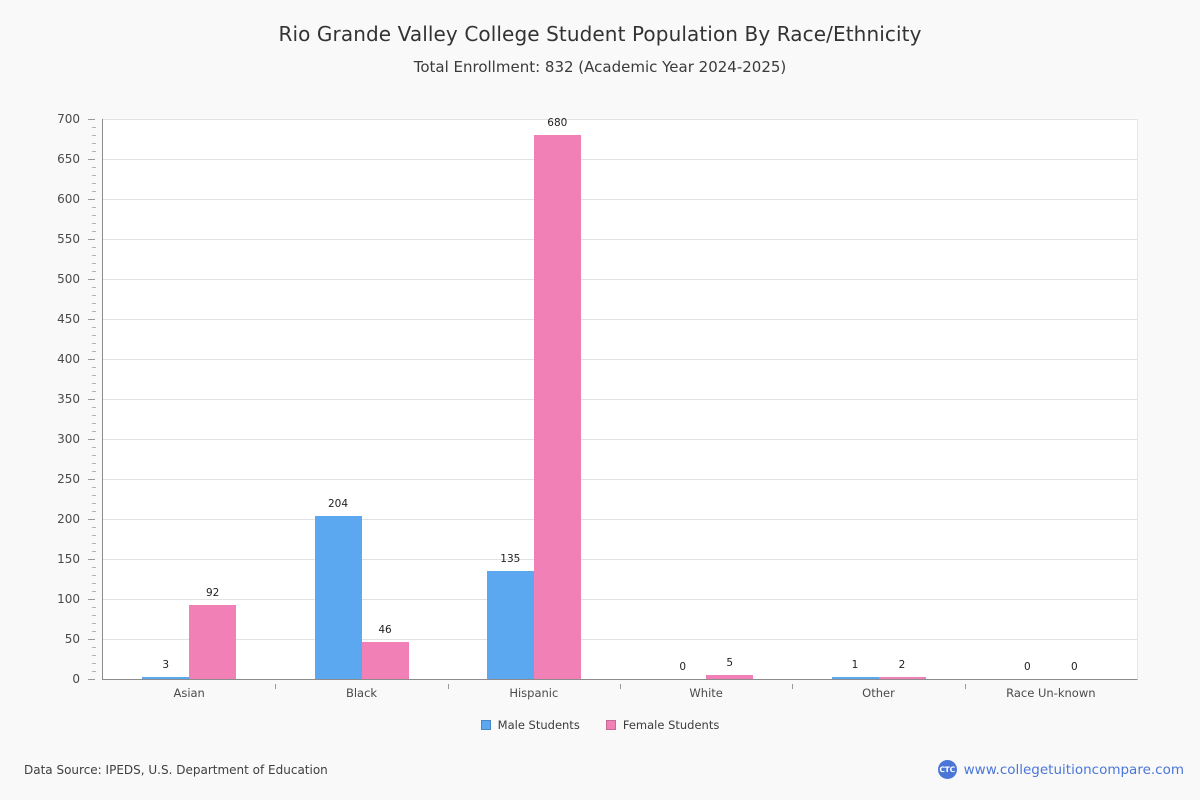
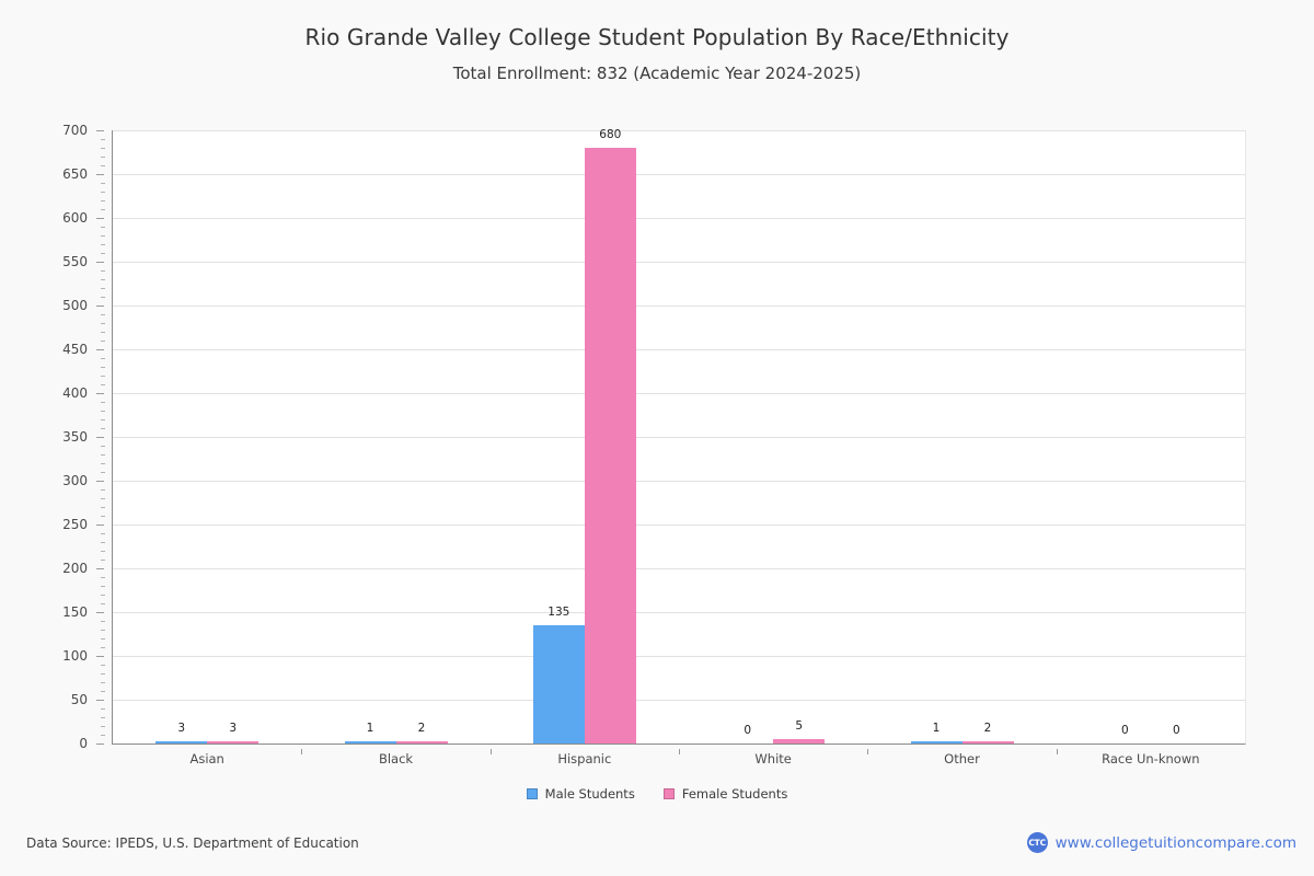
Female Students/Asian: 92 -> 3
Male Students/Black: 204 -> 1
Female Students/Black: 46 -> 2
